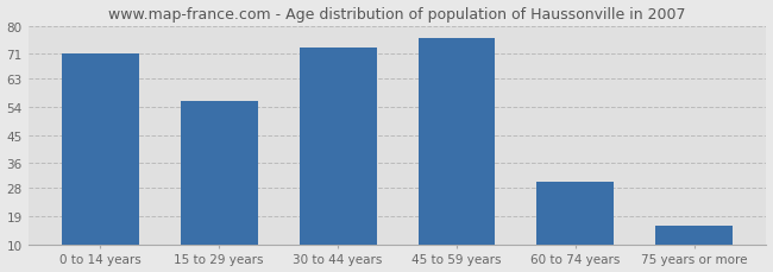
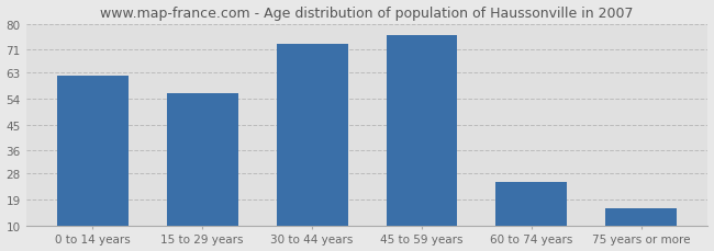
0 to 14 years: 71 -> 62
60 to 74 years: 30 -> 25
